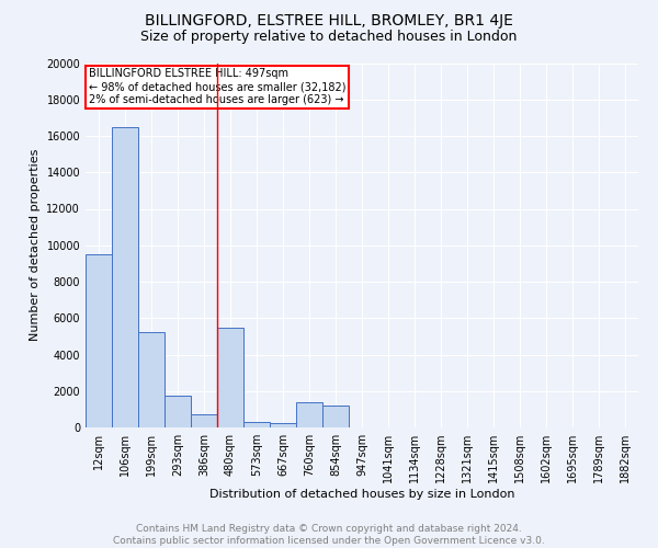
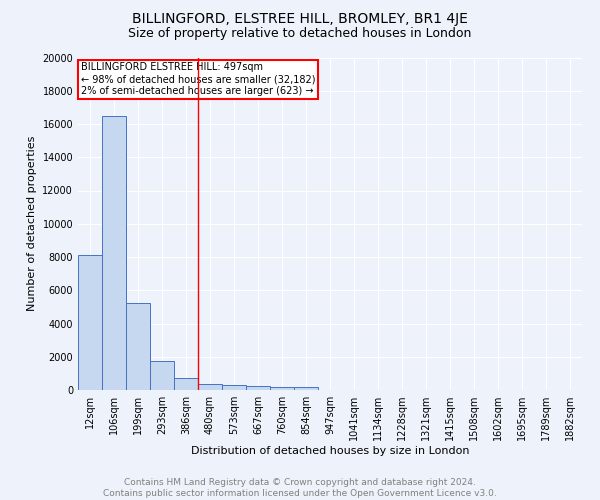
12sqm: 9500 -> 8100
480sqm: 5500 -> 400
760sqm: 1400 -> 200
854sqm: 1200 -> 200
